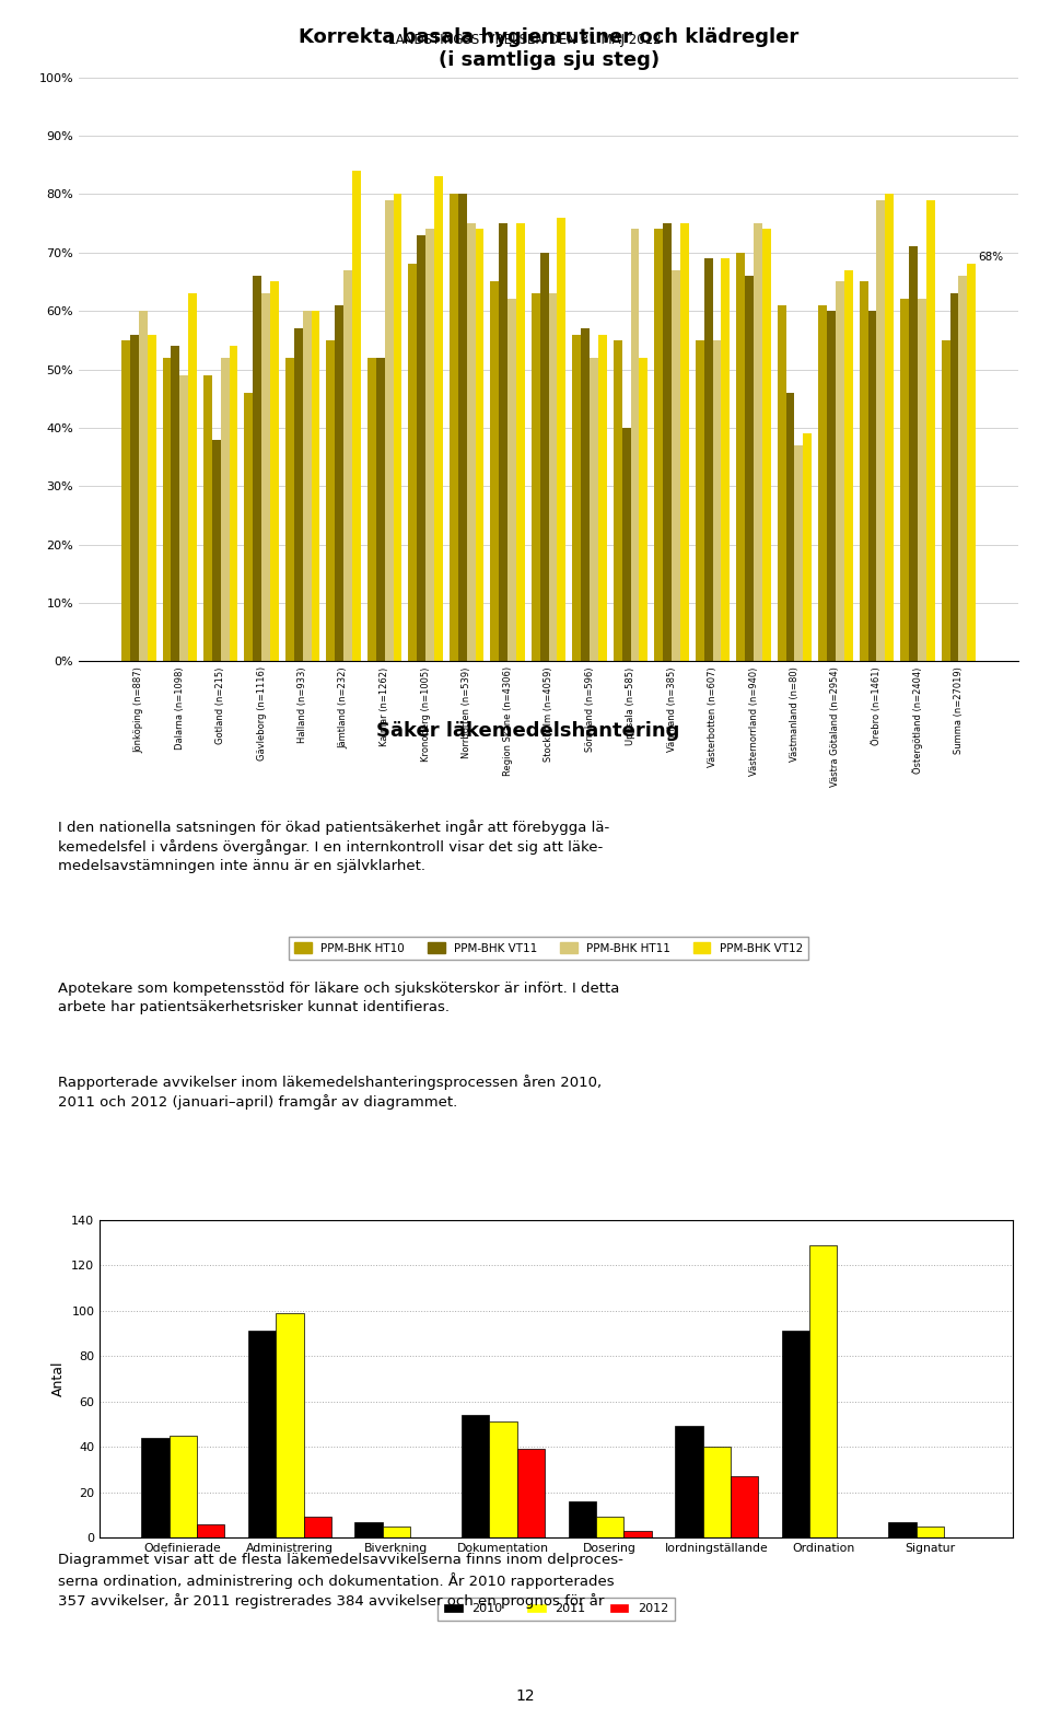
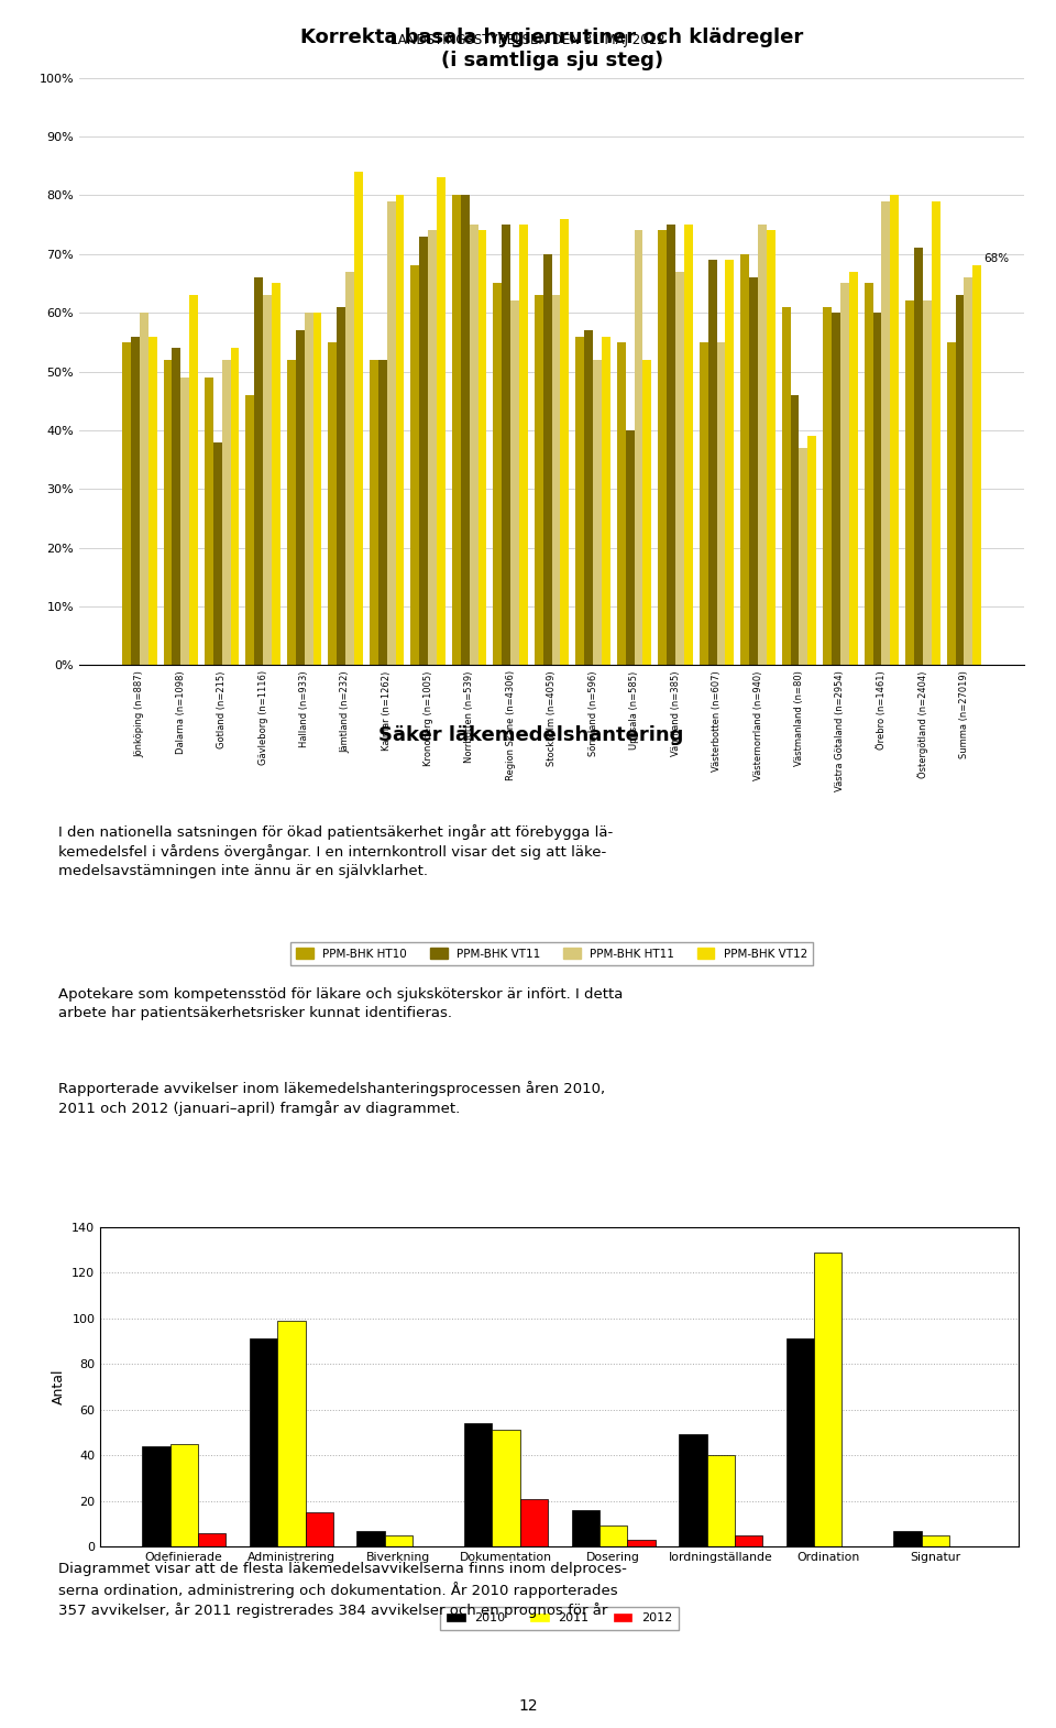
2012/Administrering: 9 -> 15
2012/Dokumentation: 39 -> 21
2012/Iordningställande: 27 -> 5
